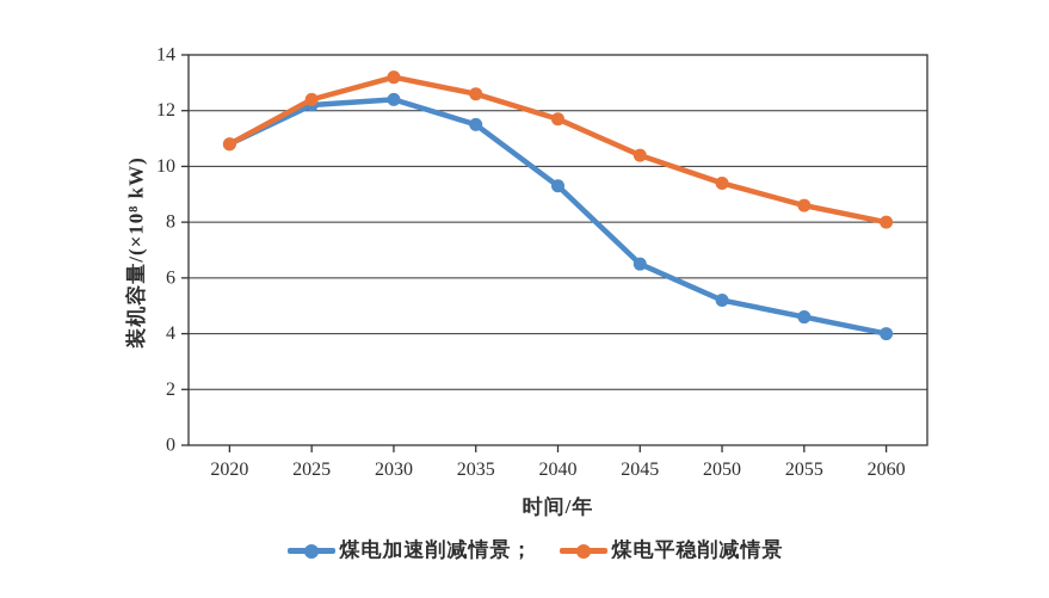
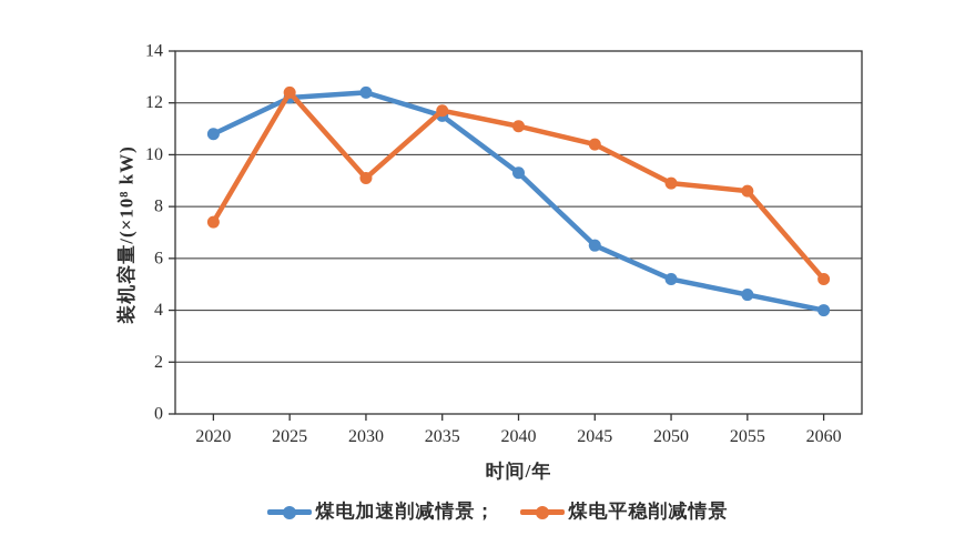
煤电平稳削减情景/2020: 10.8 -> 7.4
煤电平稳削减情景/2030: 13.2 -> 9.1
煤电平稳削减情景/2035: 12.6 -> 11.7
煤电平稳削减情景/2040: 11.7 -> 11.1
煤电平稳削减情景/2050: 9.4 -> 8.9
煤电平稳削减情景/2060: 8.0 -> 5.2
